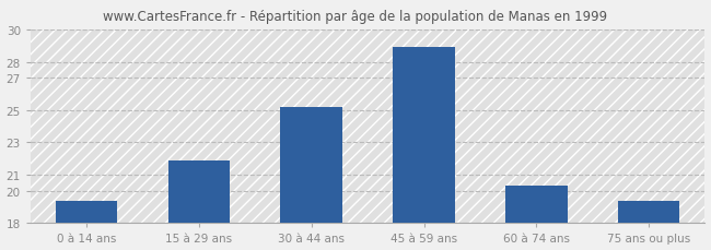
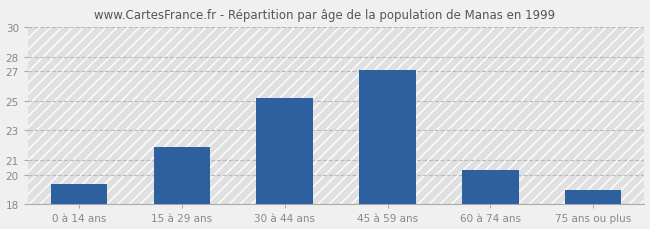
45 à 59 ans: 28.9 -> 27.1
75 ans ou plus: 19.4 -> 19.0
